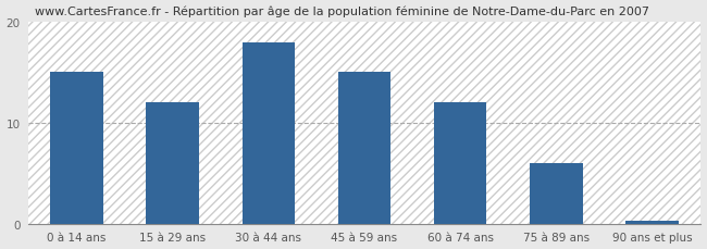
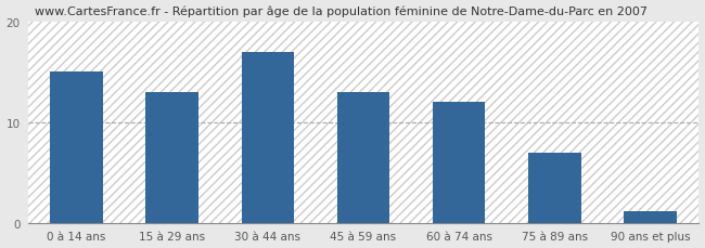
15 à 29 ans: 12.0 -> 13.0
30 à 44 ans: 18.0 -> 17.0
45 à 59 ans: 15.0 -> 13.0
75 à 89 ans: 6.0 -> 7.0
90 ans et plus: 0.3 -> 1.2
